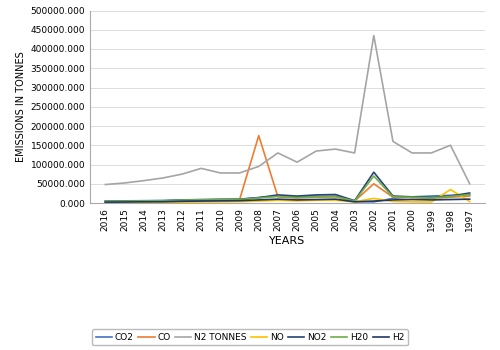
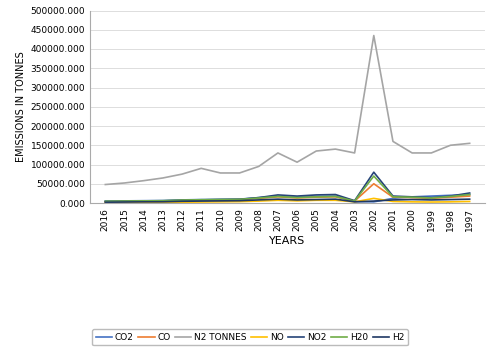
CO/2008: 175000 -> 12000
NO/1998: 35000 -> 3000
N2 TONNES/1997: 50000 -> 155000
